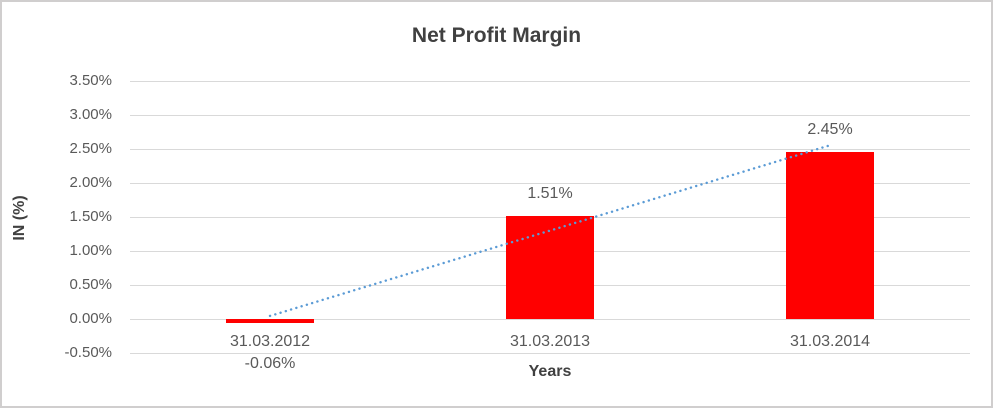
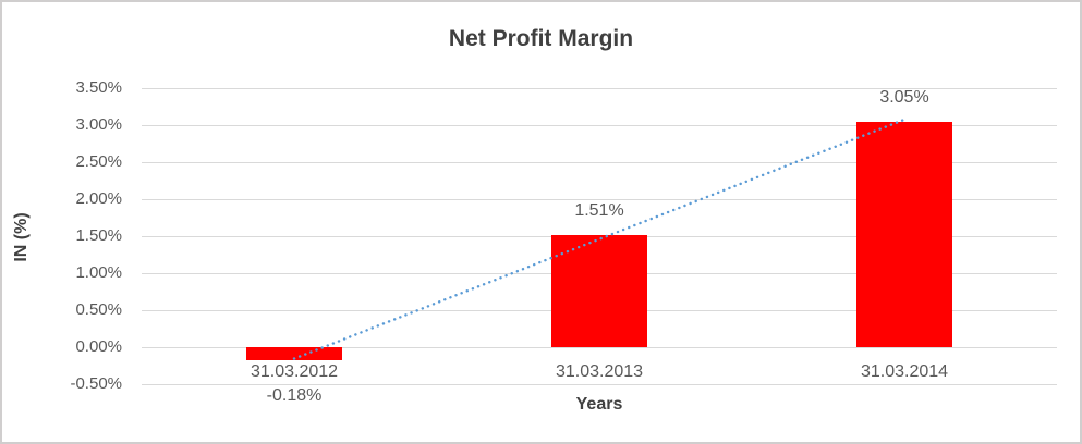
31.03.2012: -0.06% -> -0.18%
31.03.2014: 2.45% -> 3.05%
